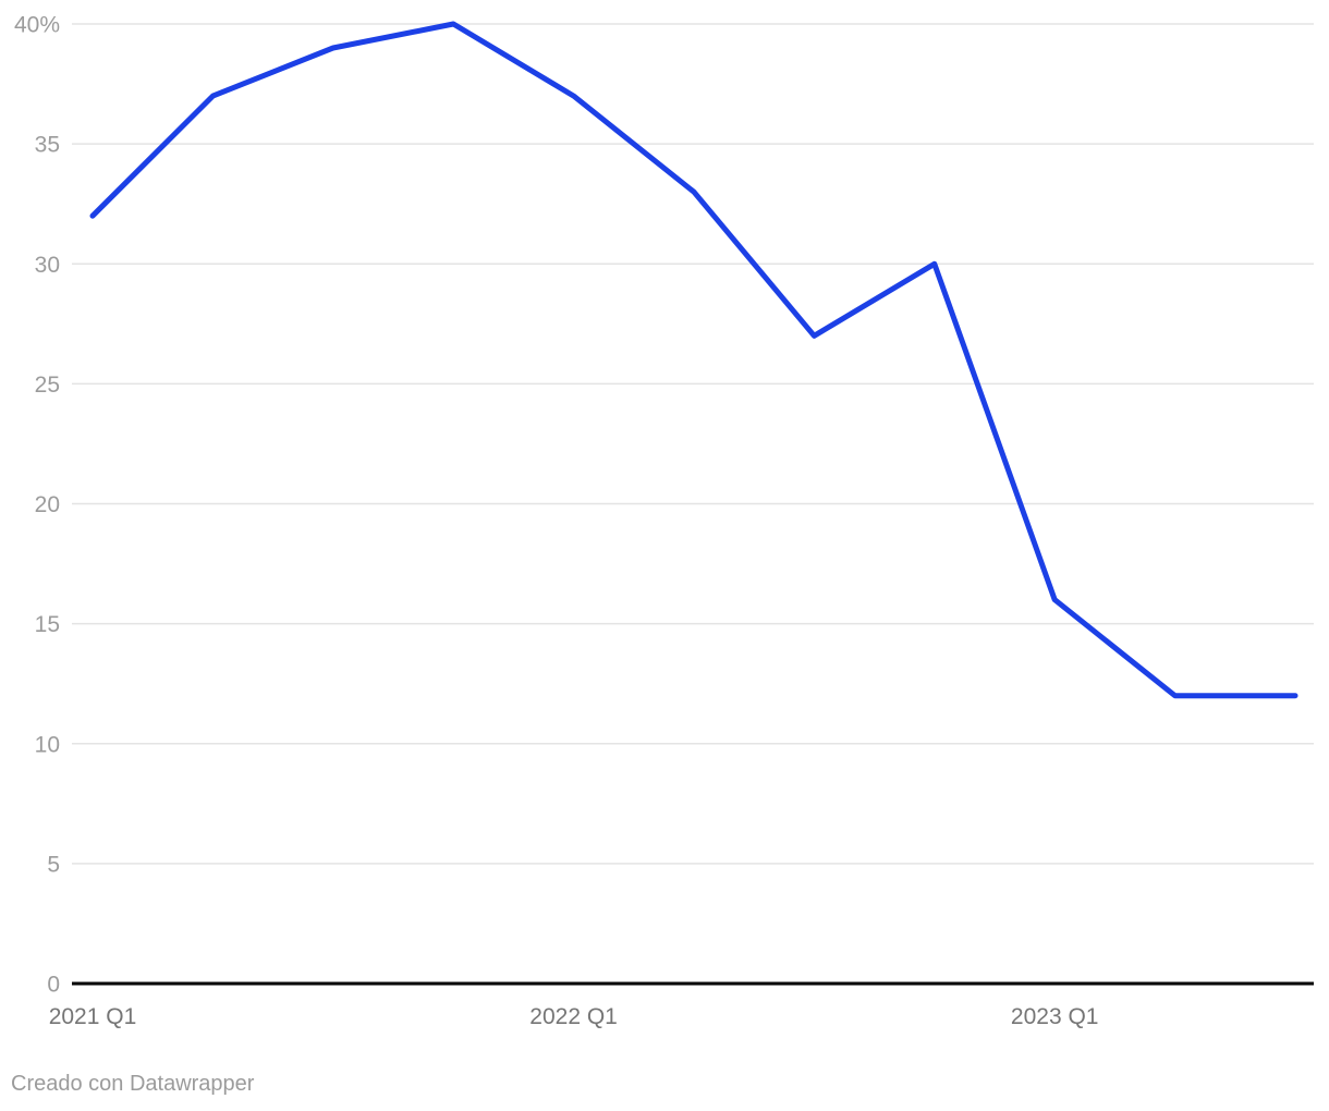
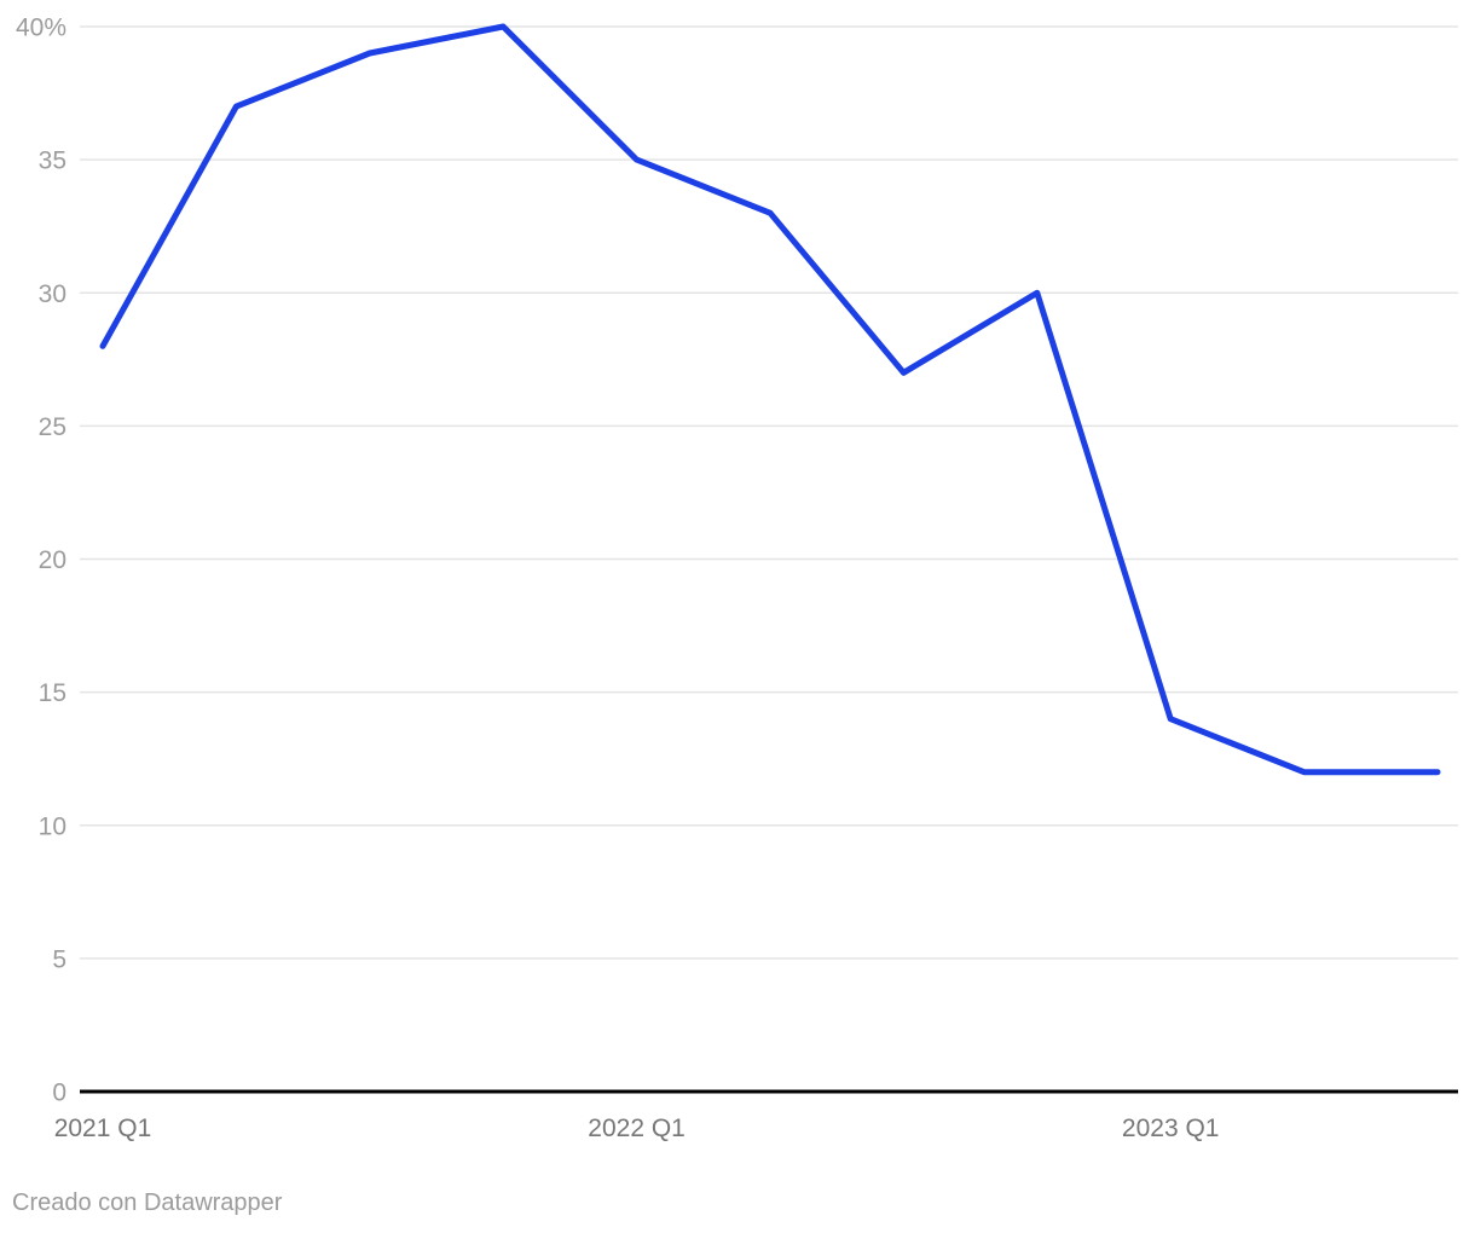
2021 Q1: 32% -> 28%
2022 Q1: 37% -> 35%
2023 Q1: 16% -> 14%
